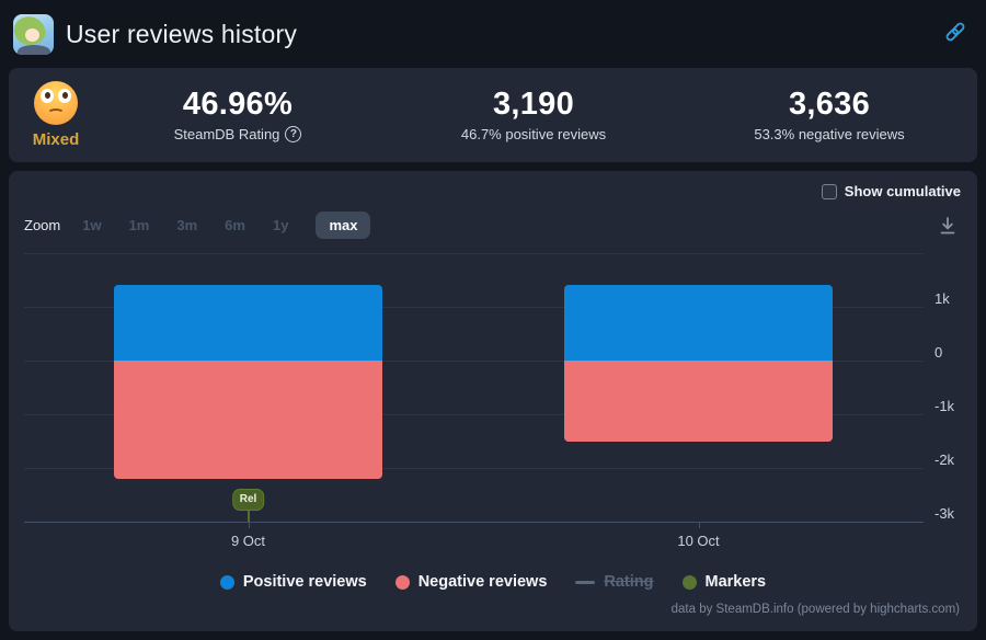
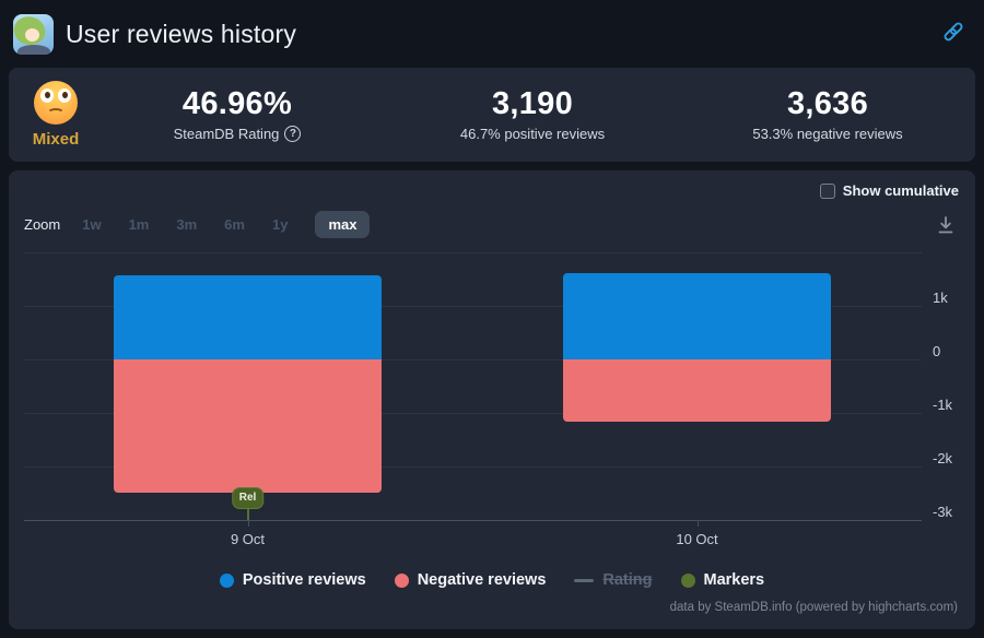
Positive reviews/9 Oct: 1.4k -> 1.6k
Negative reviews/9 Oct: -2.2k -> -2.5k
Positive reviews/10 Oct: 1.4k -> 1.6k
Negative reviews/10 Oct: -1.5k -> -1.2k
